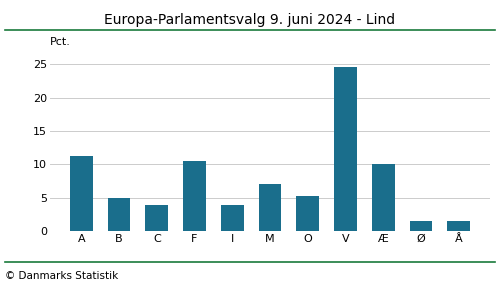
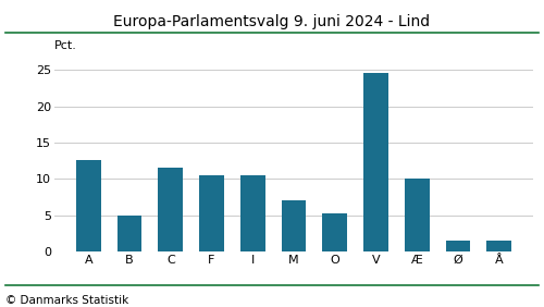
A: 11.2 -> 12.6
C: 4.0 -> 11.6
I: 4.0 -> 10.5
